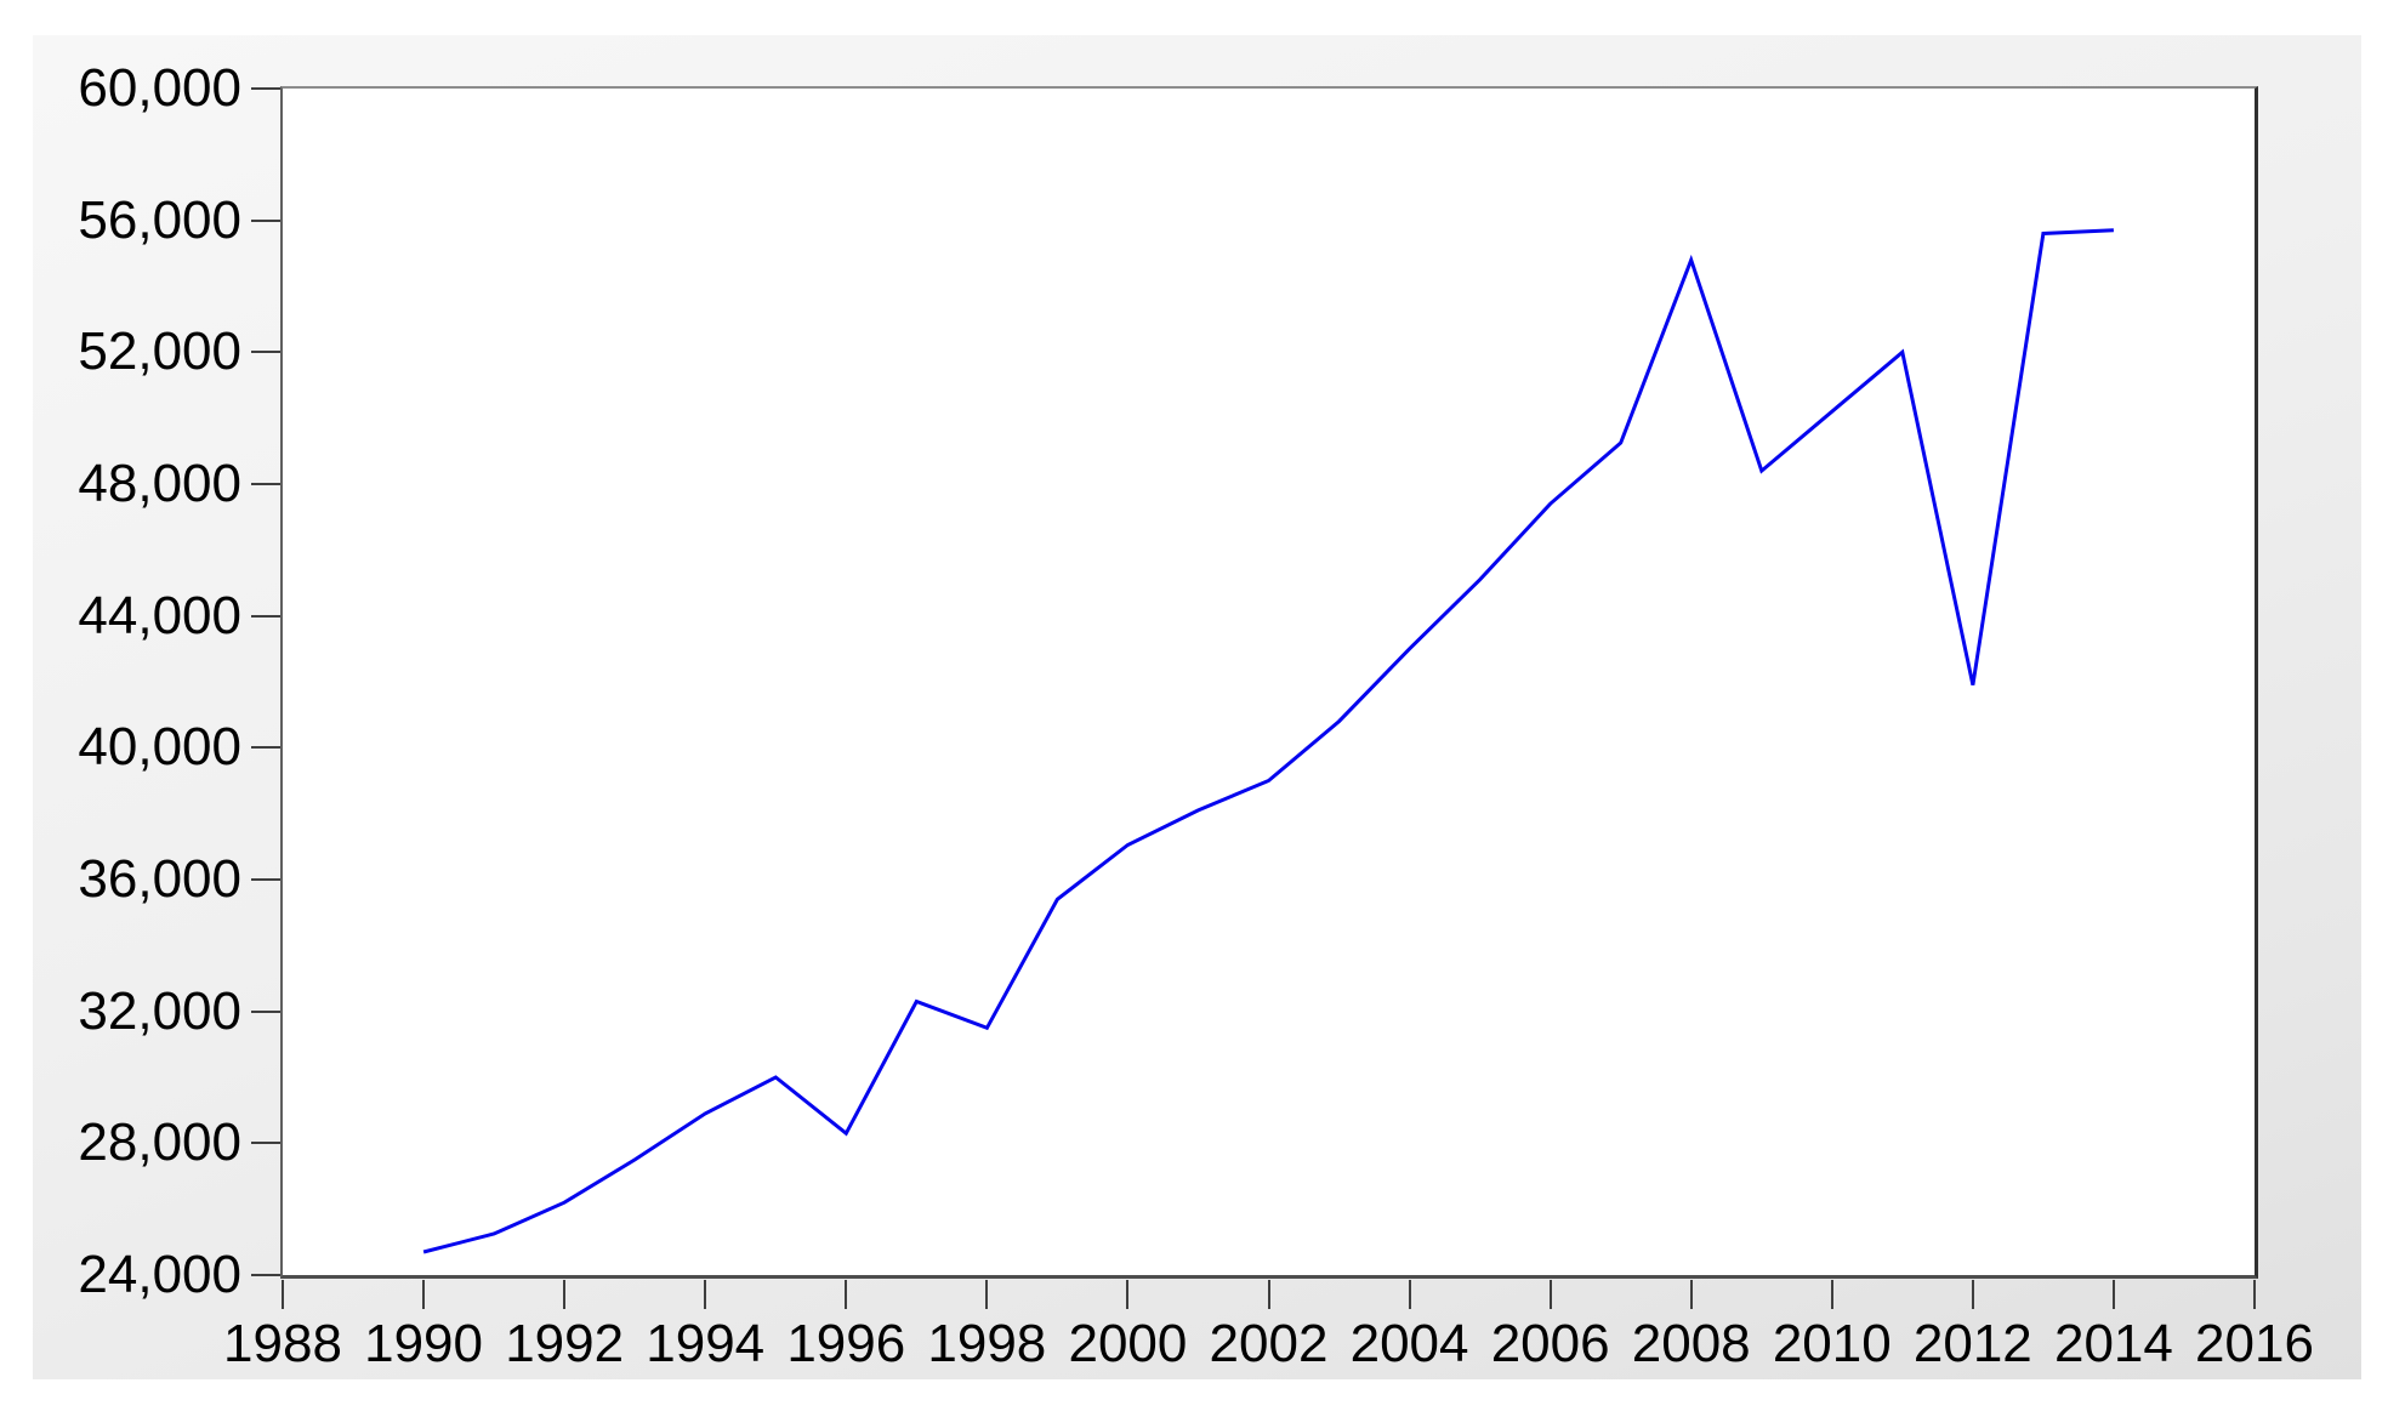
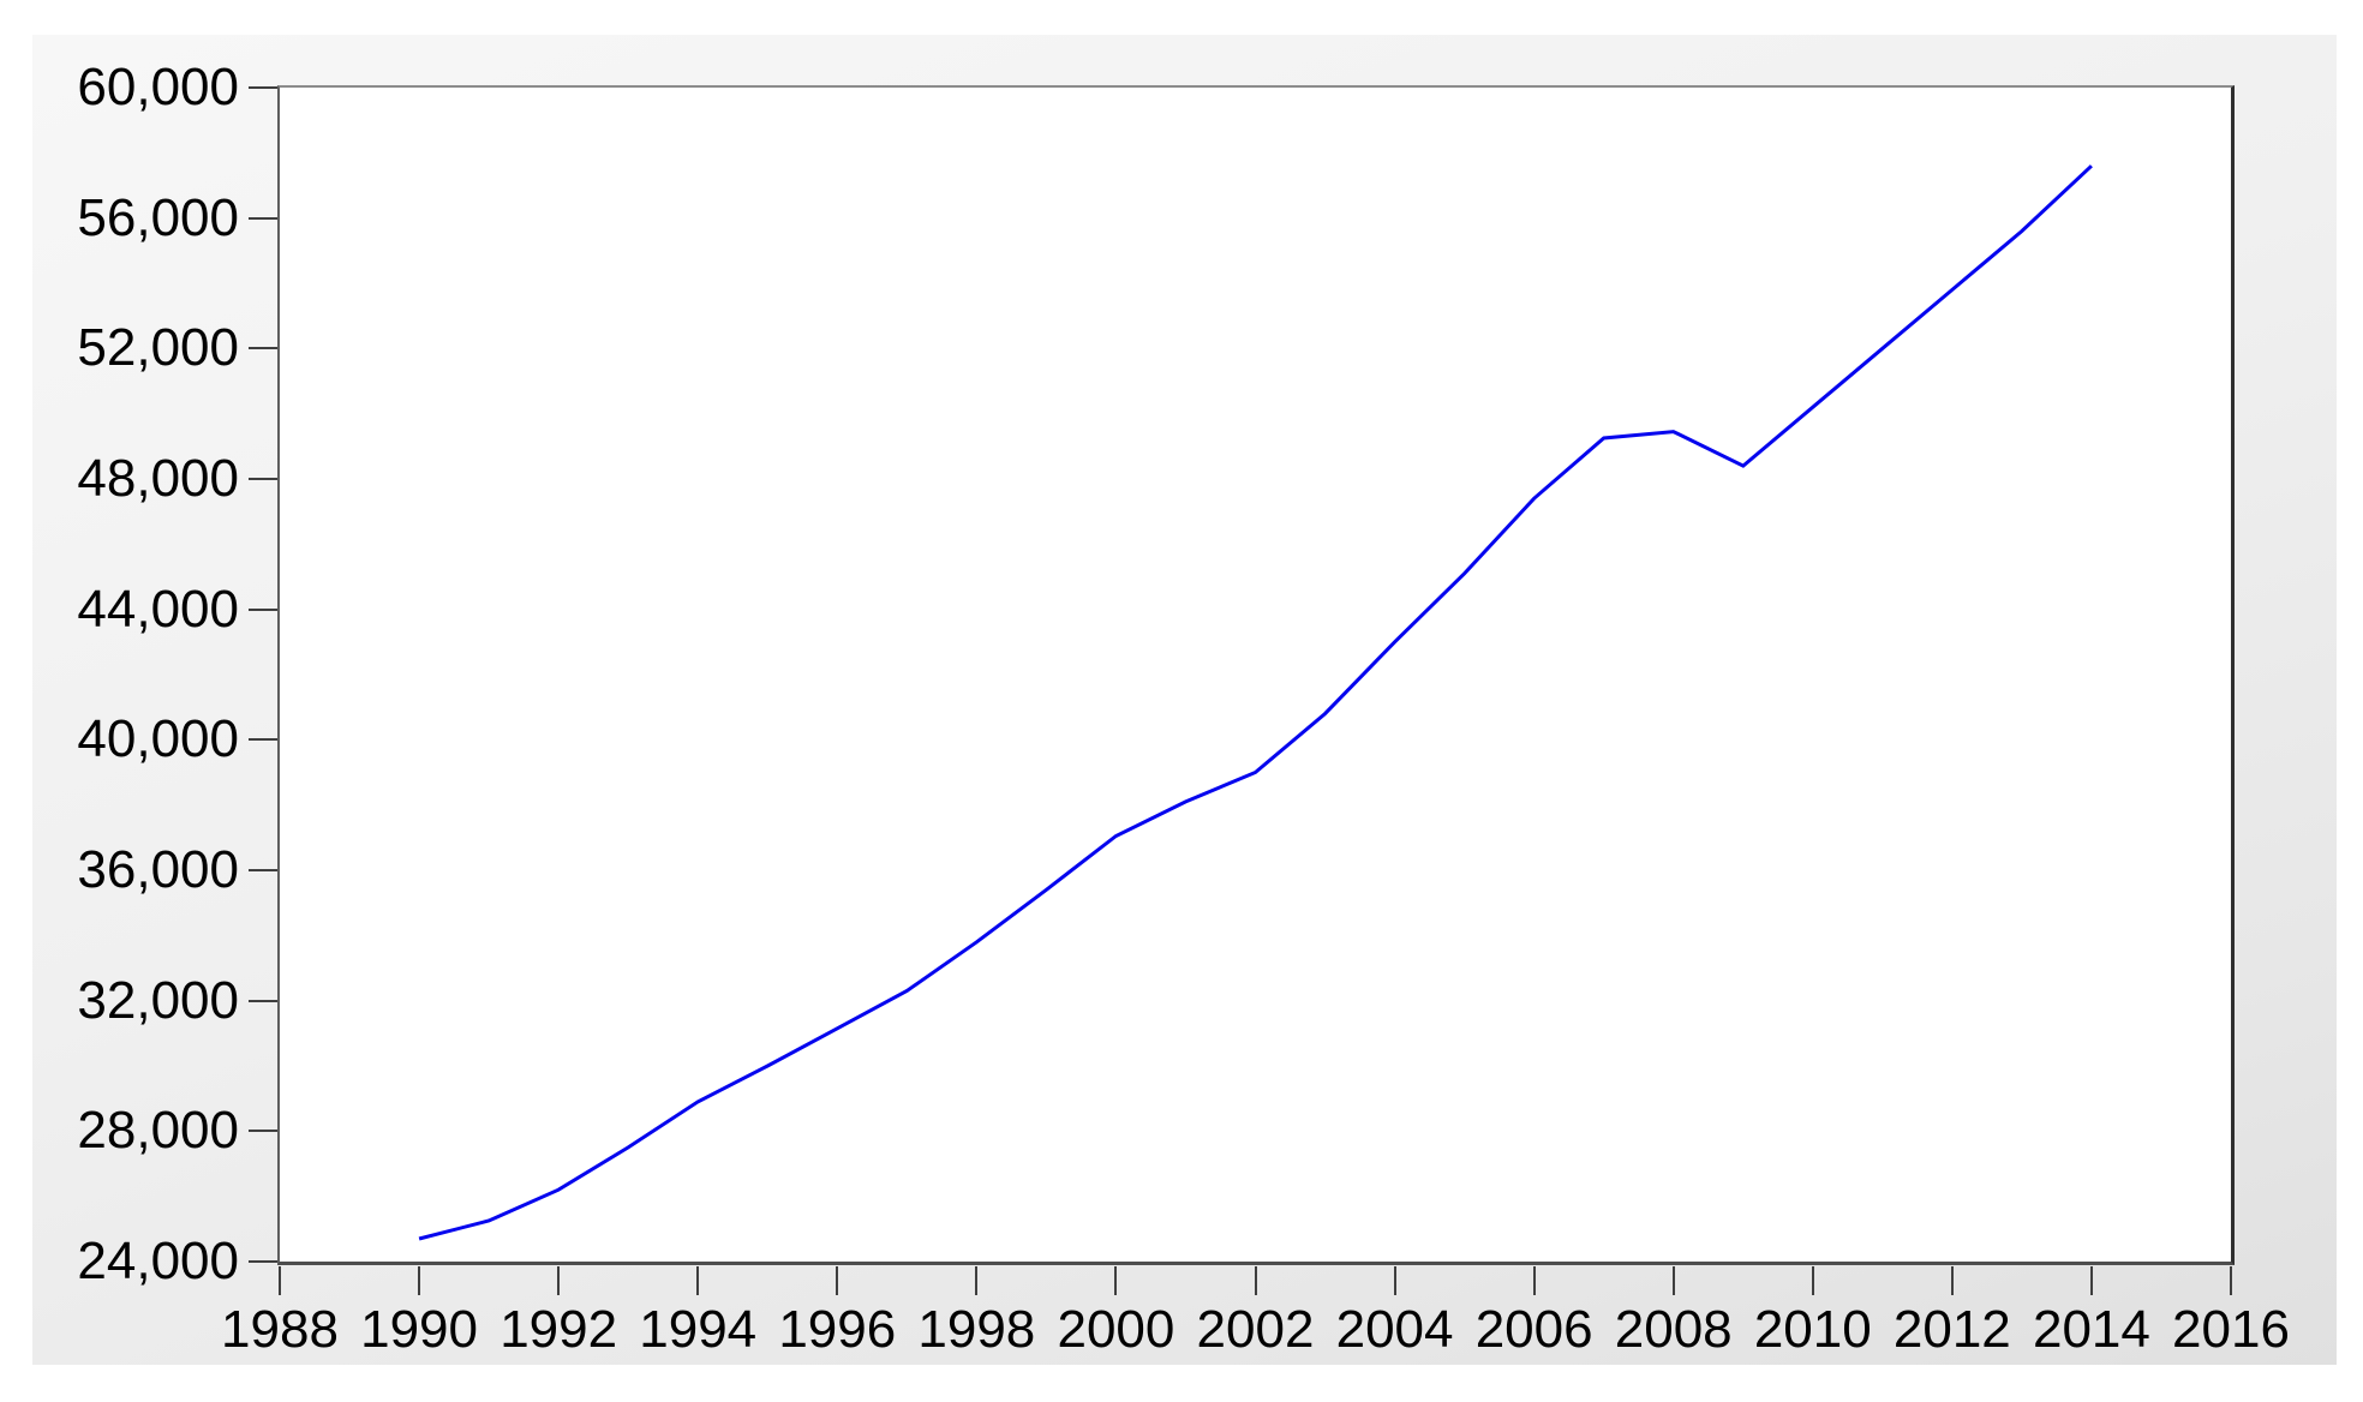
1996: 28300 -> 31200
1998: 31500 -> 33800
2008: 54800 -> 49400
2012: 41900 -> 53800
2014: 55700 -> 57600
